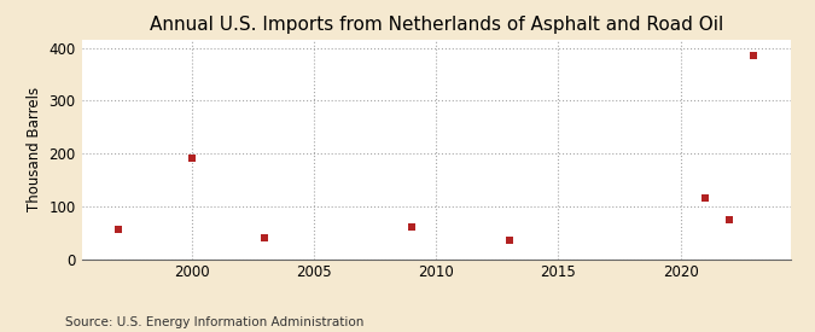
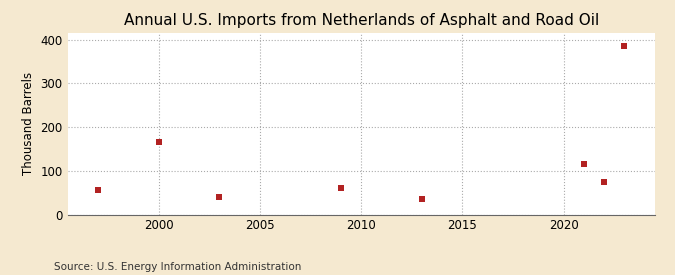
2000: 190 -> 165
